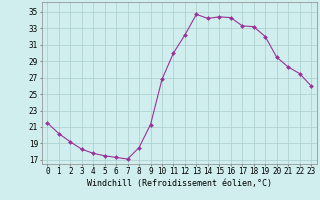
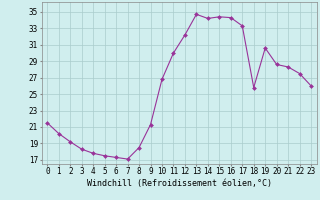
18: 33.2 -> 25.8
19: 32.0 -> 30.6
20: 29.5 -> 28.6
